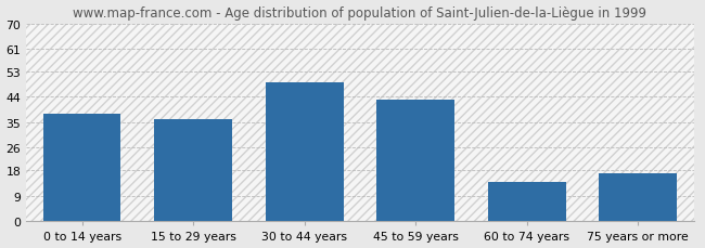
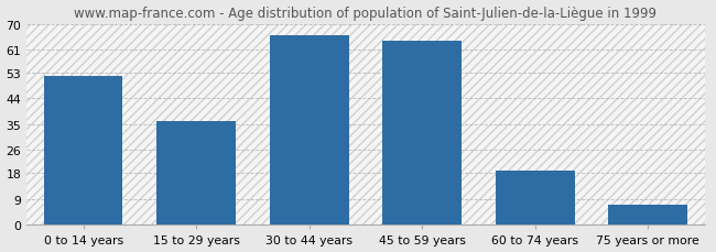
0 to 14 years: 38 -> 52
30 to 44 years: 49 -> 66
45 to 59 years: 43 -> 64
60 to 74 years: 14 -> 19
75 years or more: 17 -> 7
